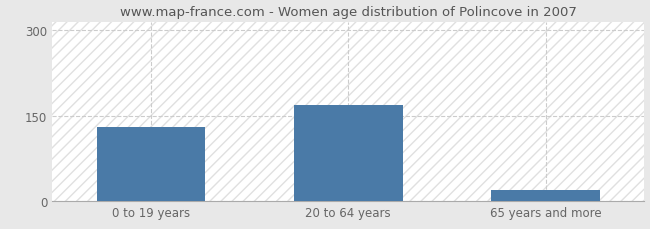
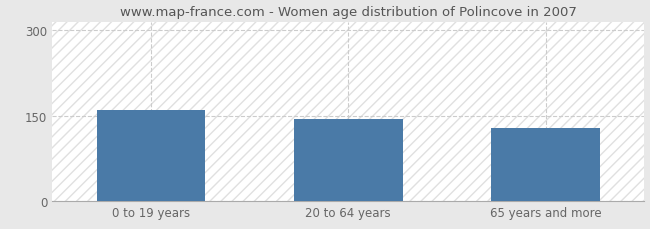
0 to 19 years: 130 -> 160
20 to 64 years: 168 -> 144
65 years and more: 20 -> 128
